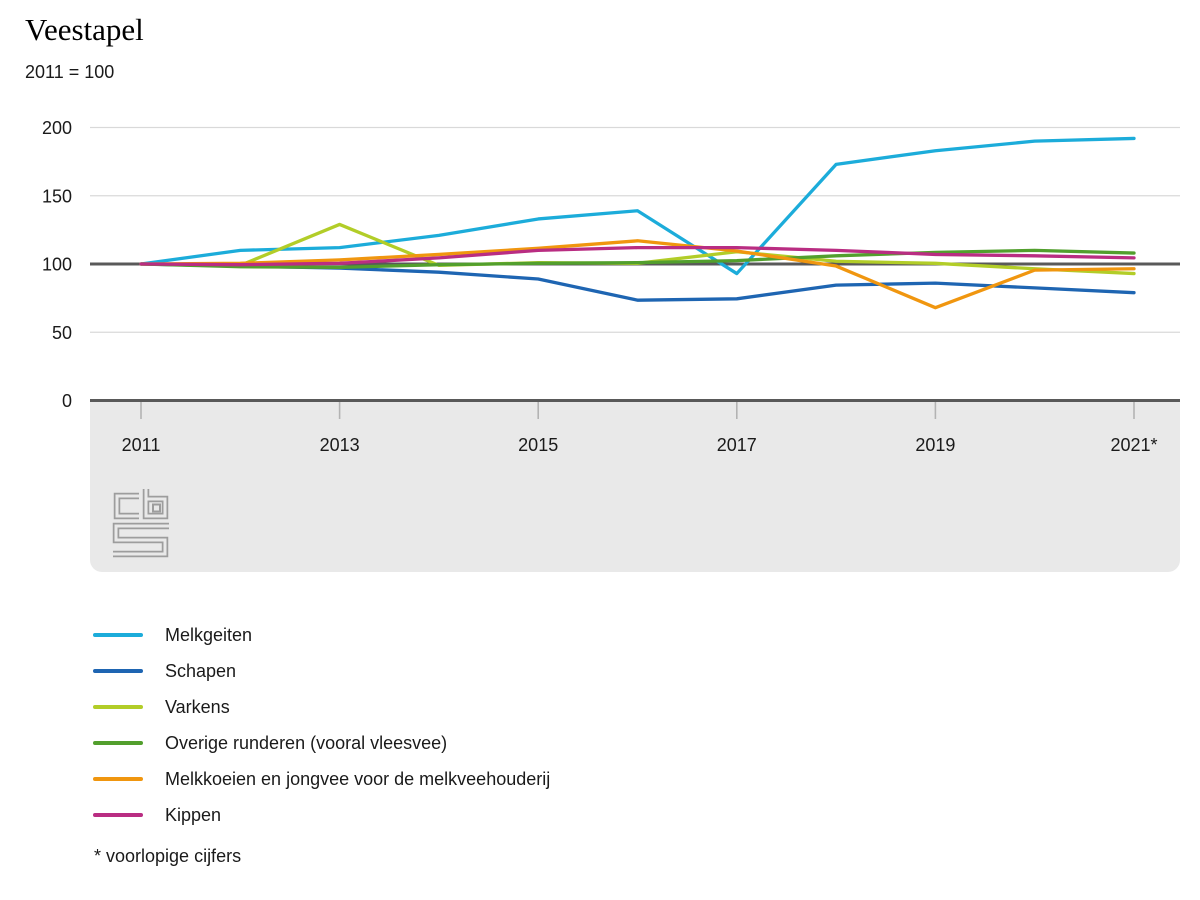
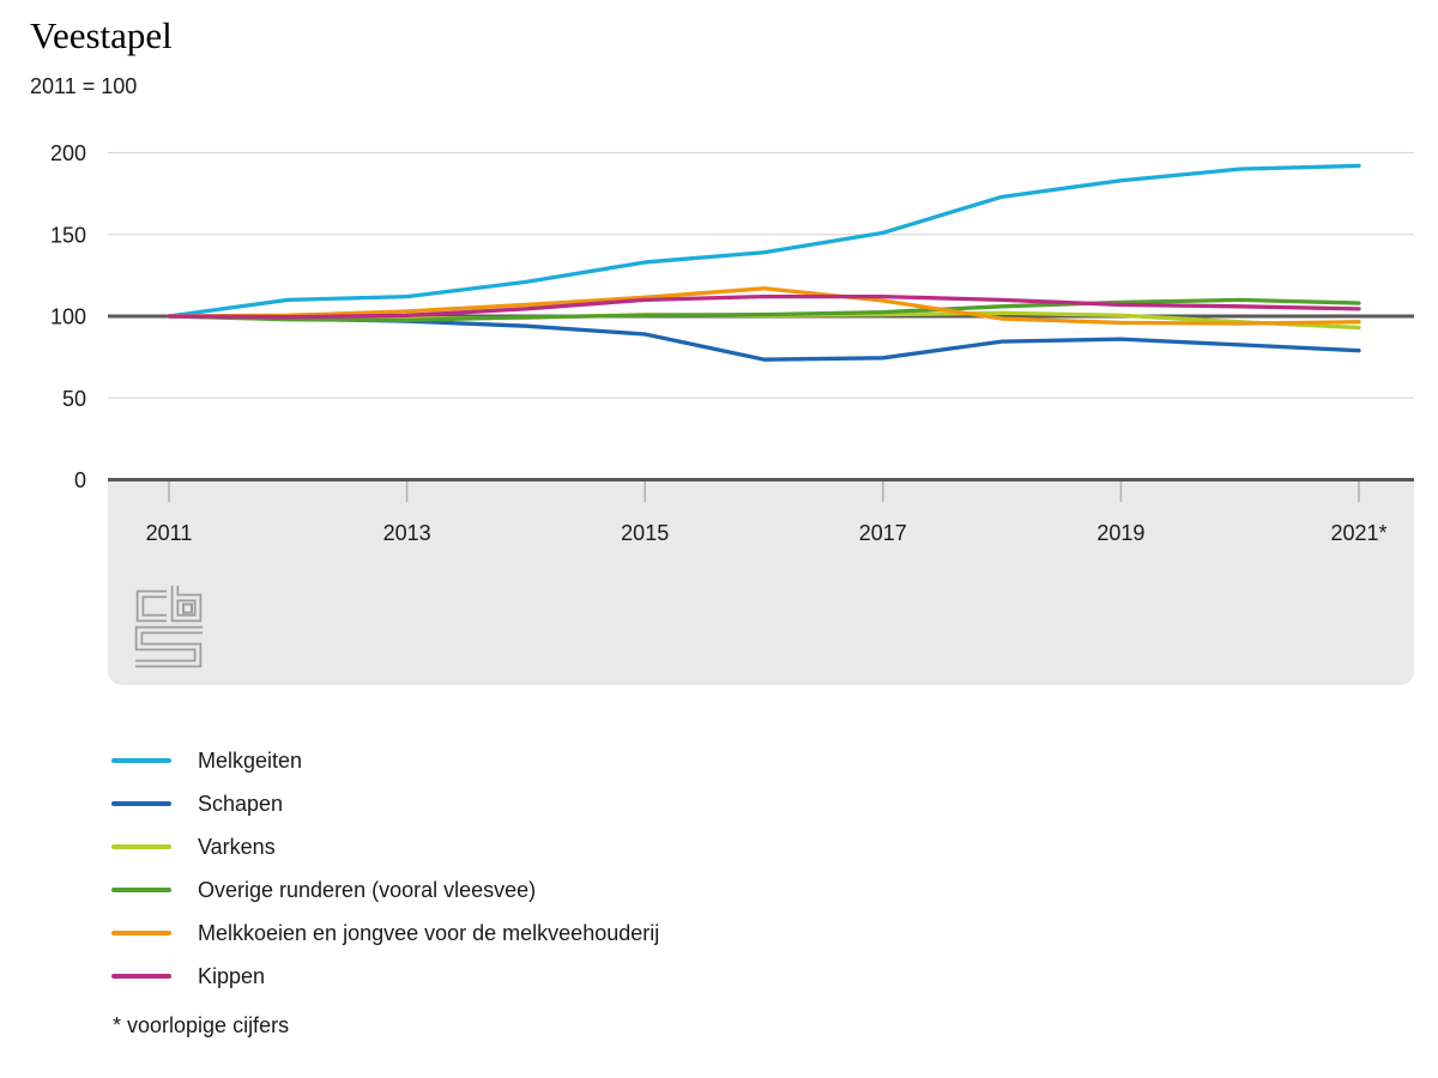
Varkens/2013: 129 -> 98
Melkgeiten/2017: 93 -> 151
Varkens/2017: 109 -> 101
Melkkoeien en jongvee voor de melkveehouderij/2019: 68 -> 96
